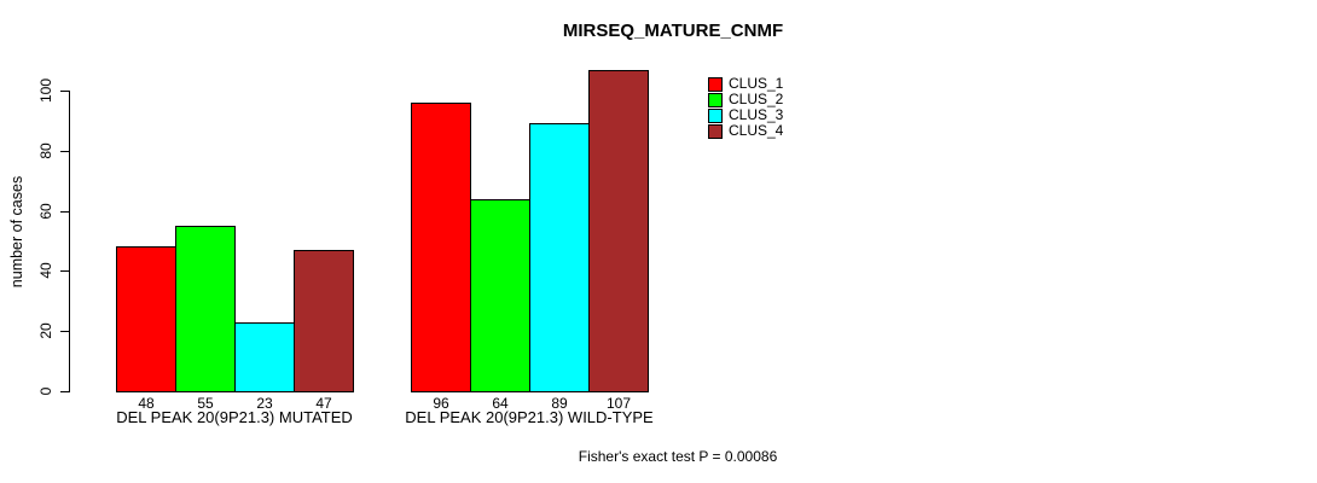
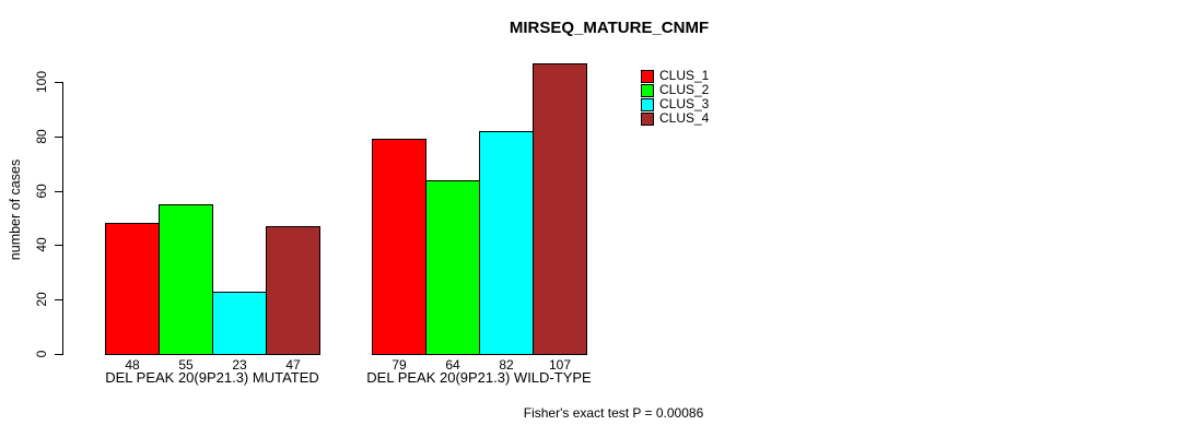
CLUS_1/DEL PEAK 20(9P21.3) WILD-TYPE: 96 -> 79
CLUS_3/DEL PEAK 20(9P21.3) WILD-TYPE: 89 -> 82
